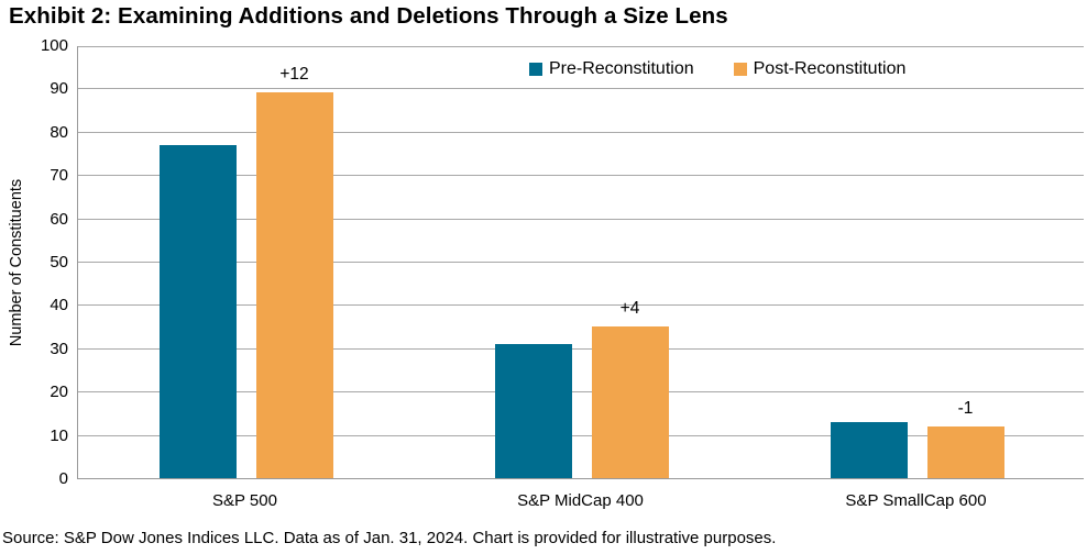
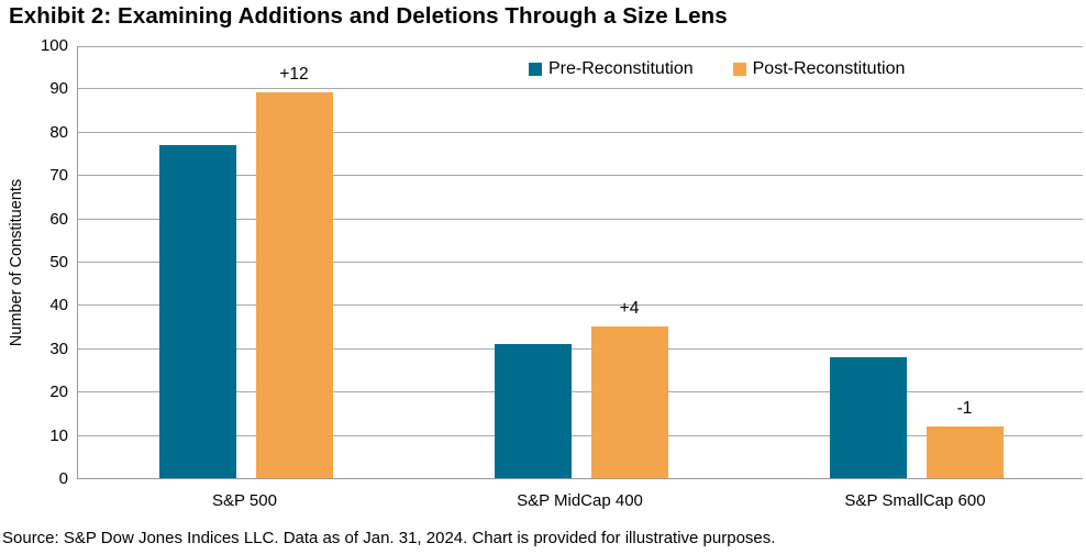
Pre-Reconstitution/S&P SmallCap 600: 13 -> 28
